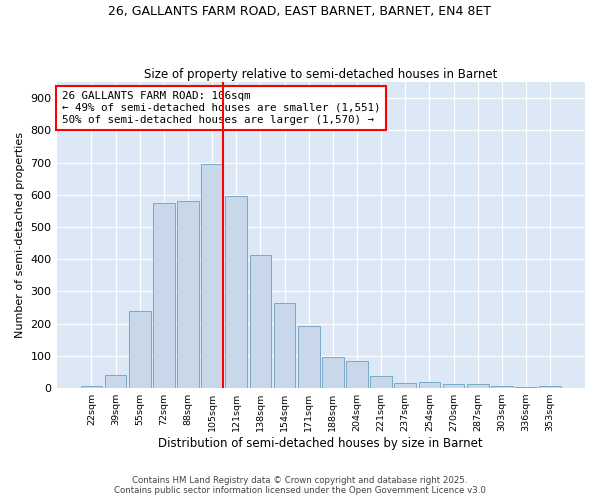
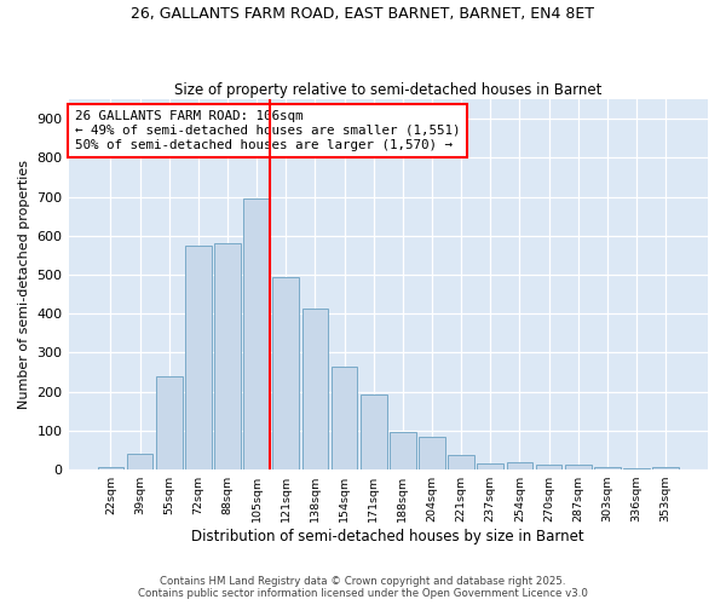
121sqm: 595 -> 493
